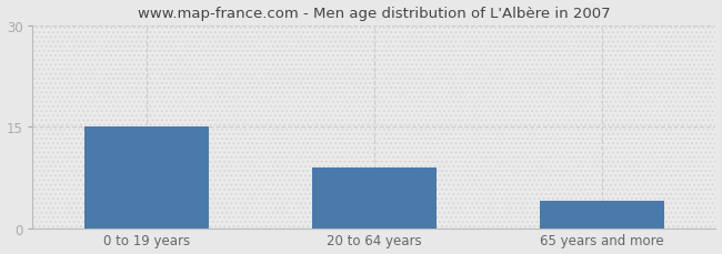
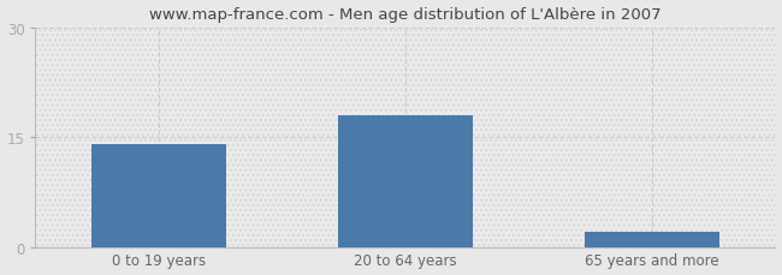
0 to 19 years: 15 -> 14
20 to 64 years: 9 -> 18
65 years and more: 4 -> 2
